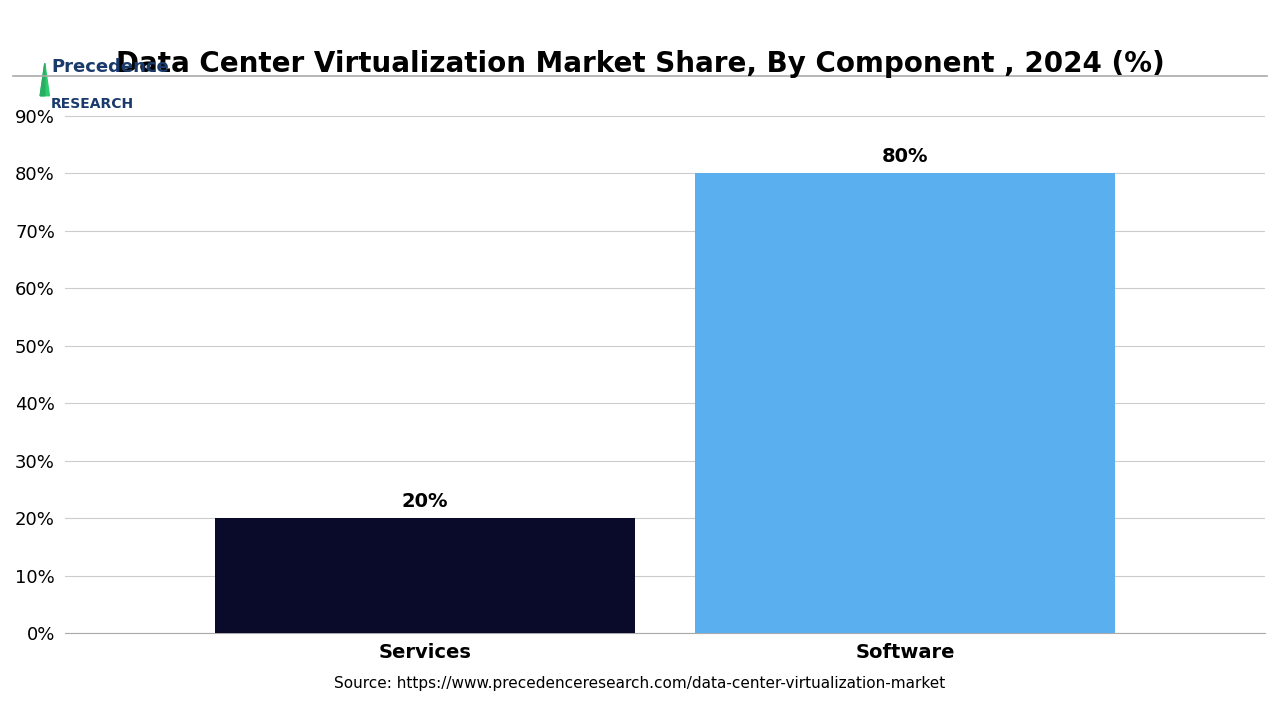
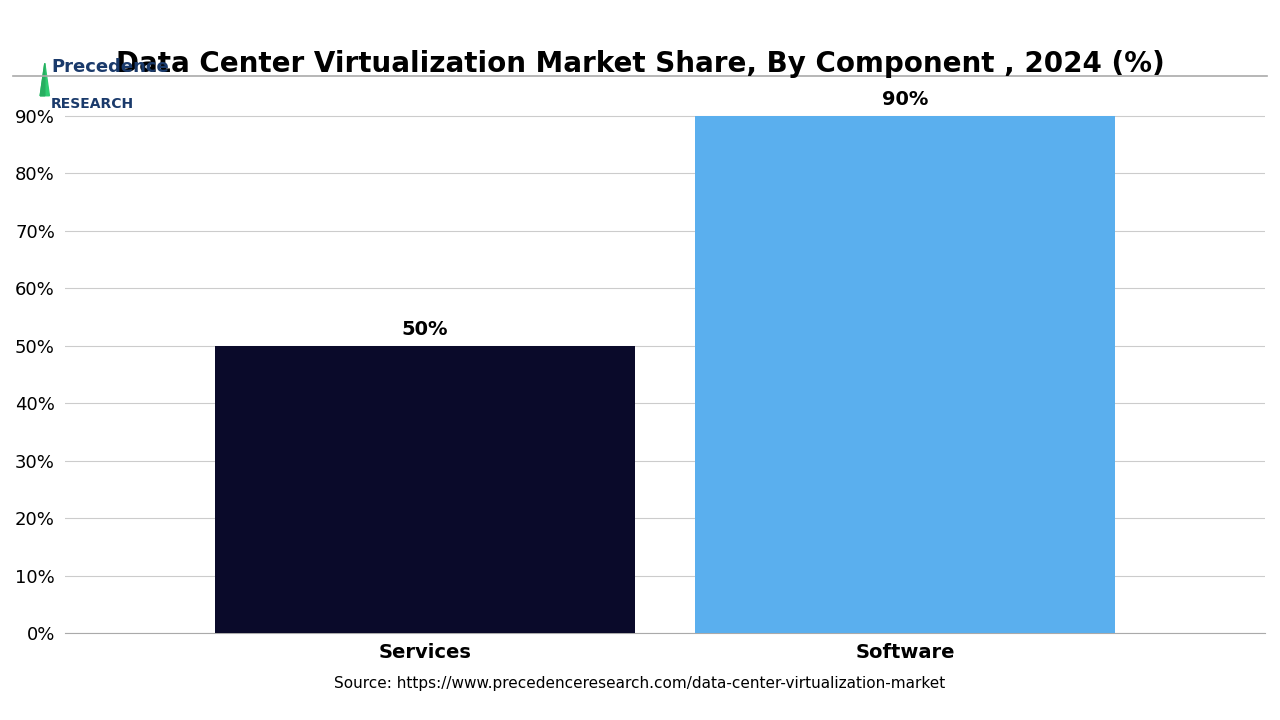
Services: 20% -> 50%
Software: 80% -> 90%
